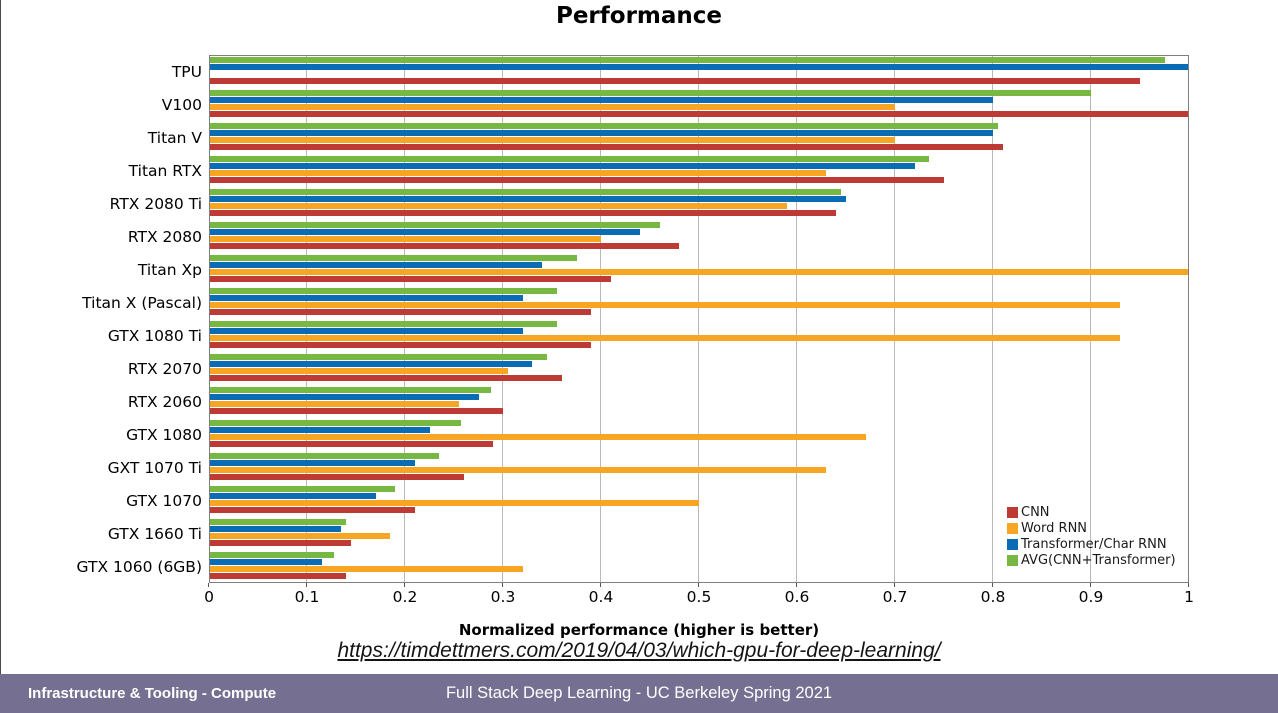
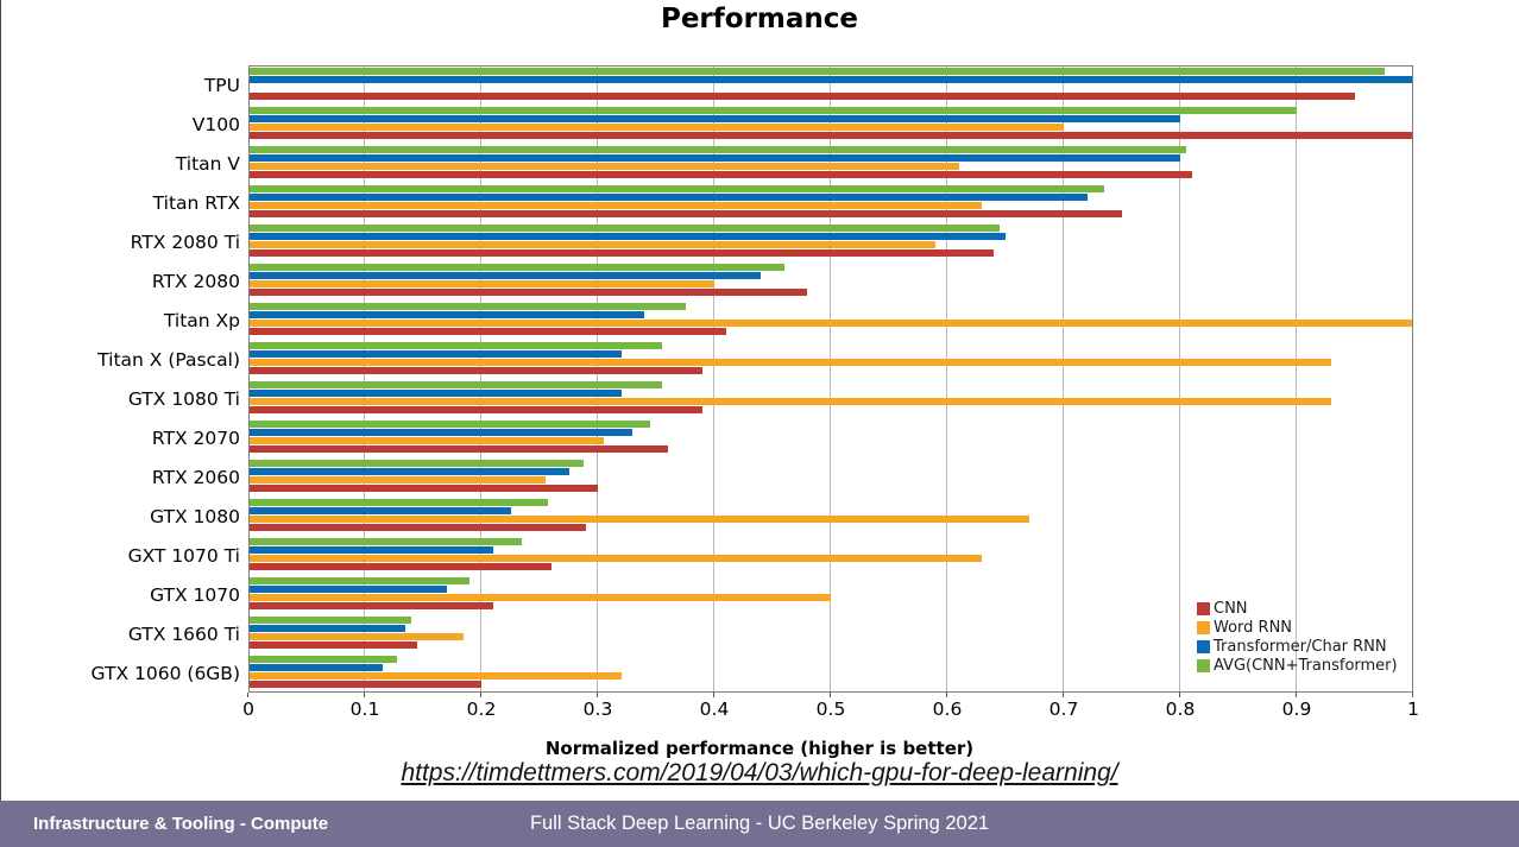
Word RNN/Titan V: 0.70 -> 0.61
CNN/GTX 1060 (6GB): 0.14 -> 0.20
